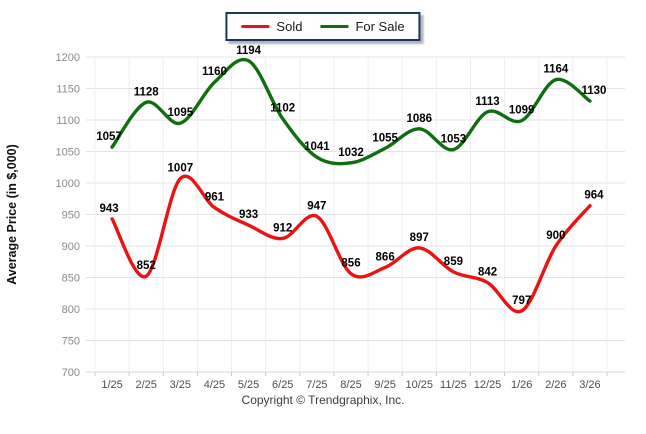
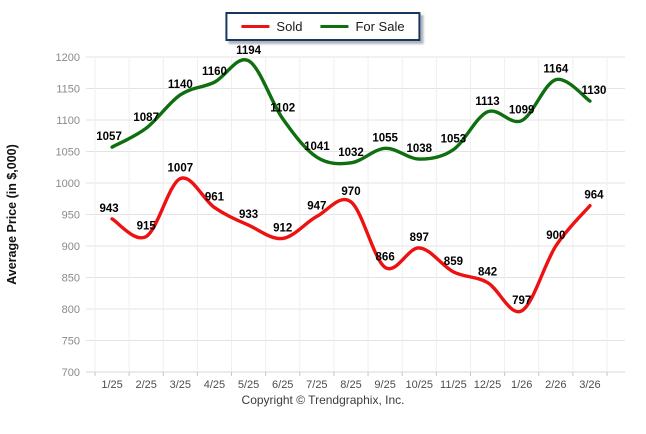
Sold/2/25: 852 -> 915
For Sale/2/25: 1128 -> 1087
For Sale/3/25: 1095 -> 1140
Sold/8/25: 856 -> 970
For Sale/10/25: 1086 -> 1038
